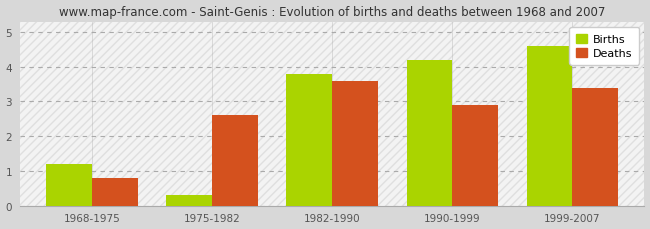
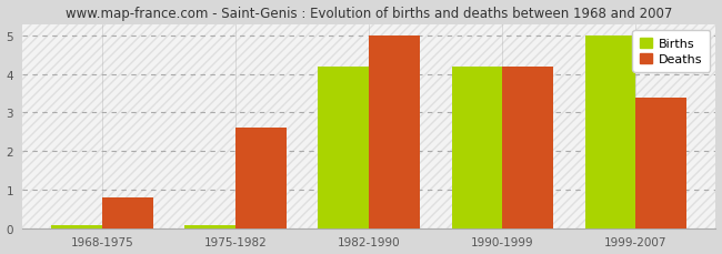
Births/1968-1975: 1.20 -> 0.07
Births/1975-1982: 0.30 -> 0.07
Births/1982-1990: 3.80 -> 4.20
Deaths/1982-1990: 3.6 -> 5.0
Deaths/1990-1999: 2.9 -> 4.2
Births/1999-2007: 4.60 -> 5.00
